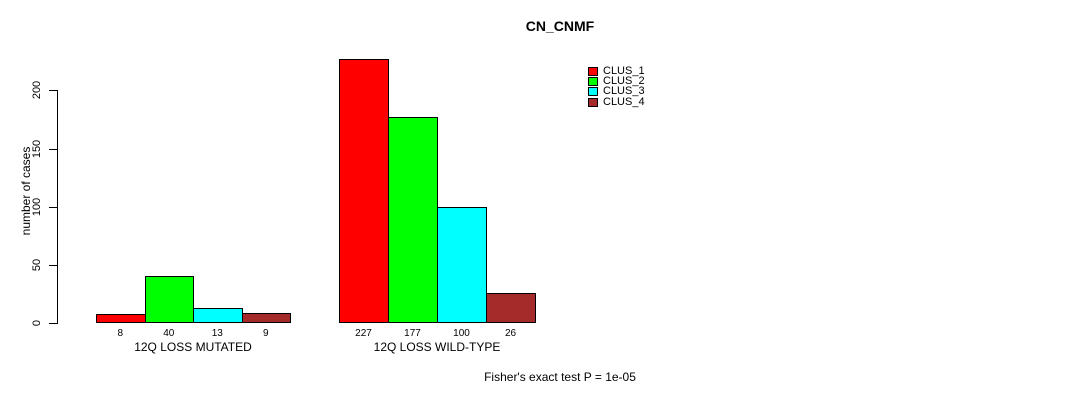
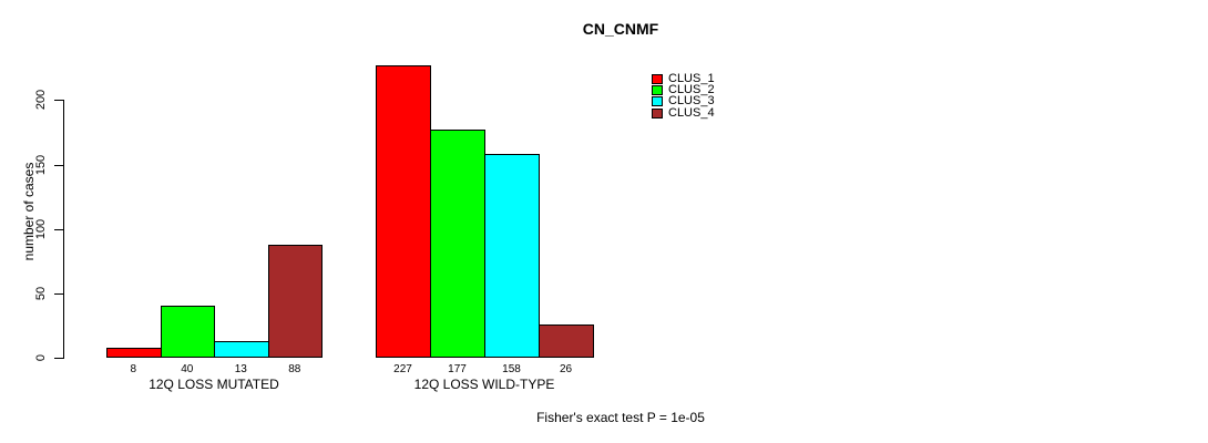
CLUS_4/12Q LOSS MUTATED: 9 -> 88
CLUS_3/12Q LOSS WILD-TYPE: 100 -> 158
